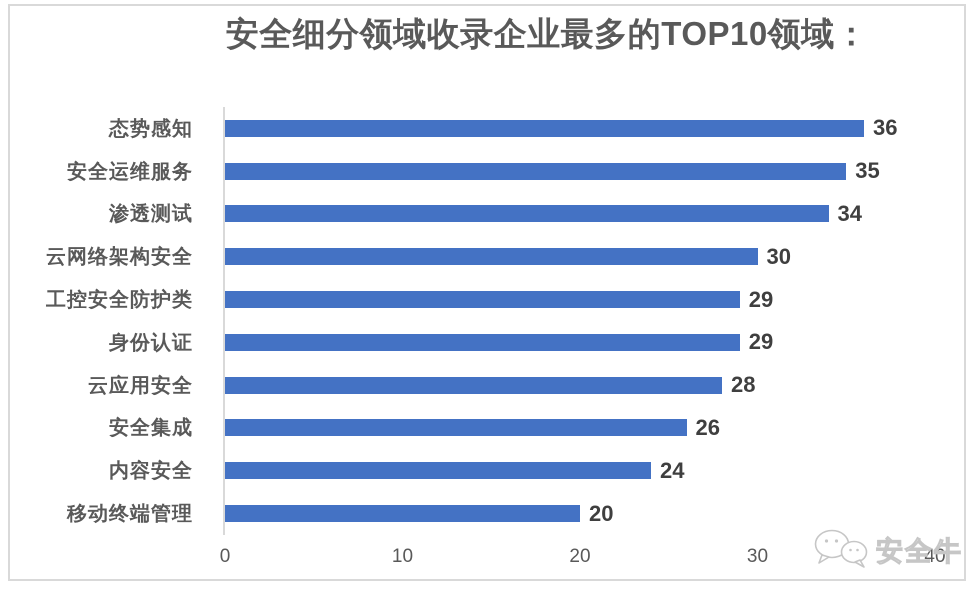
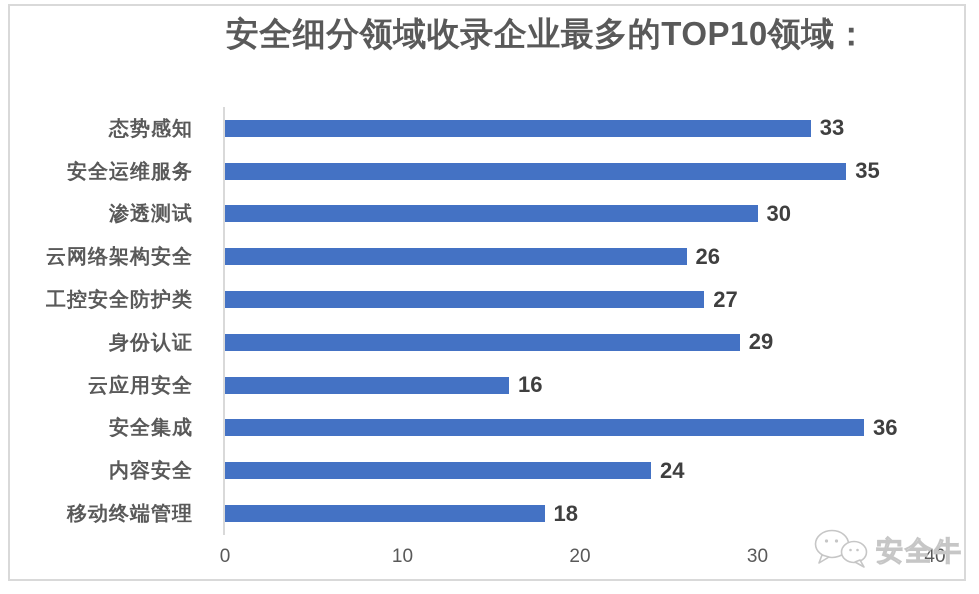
态势感知: 36 -> 33
渗透测试: 34 -> 30
云网络架构安全: 30 -> 26
工控安全防护类: 29 -> 27
云应用安全: 28 -> 16
安全集成: 26 -> 36
移动终端管理: 20 -> 18
